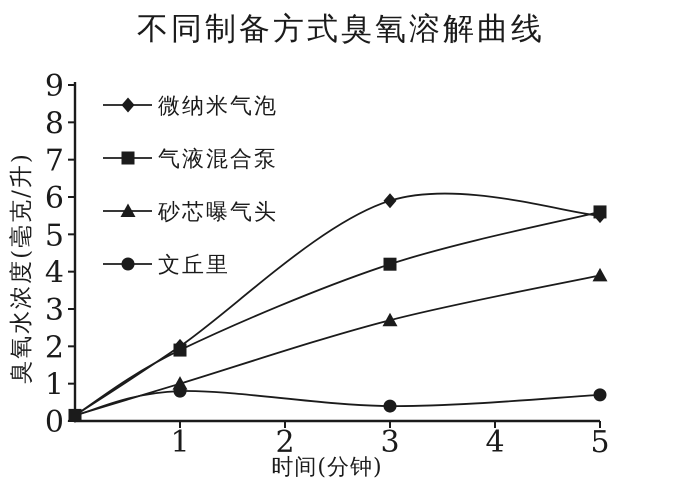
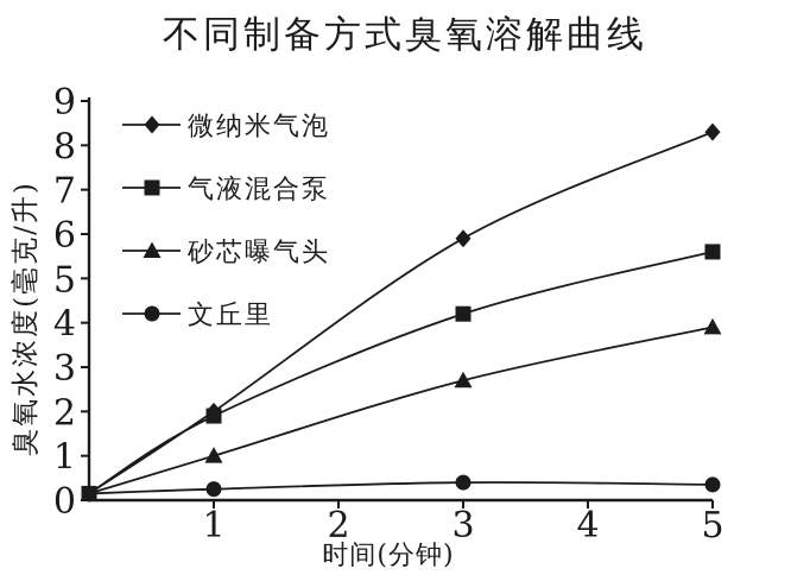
文丘里/1: 0.8 -> 0.2
微纳米气泡/5: 5.5 -> 8.3
文丘里/5: 0.7 -> 0.3
